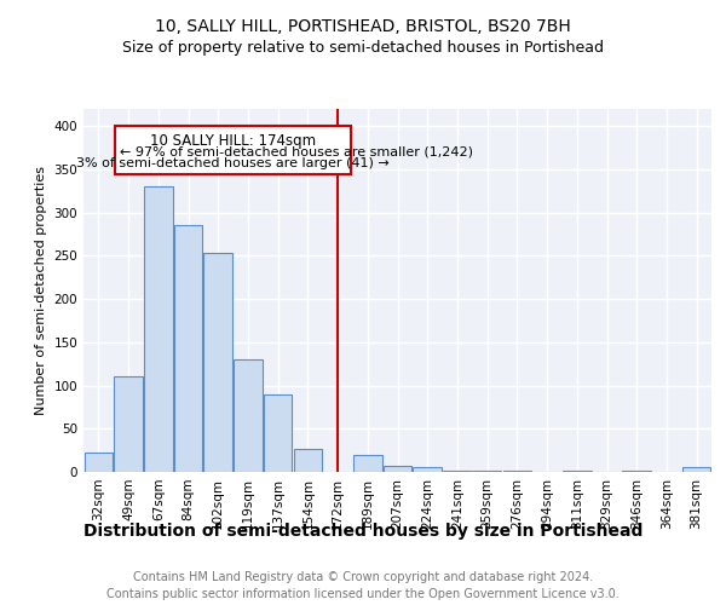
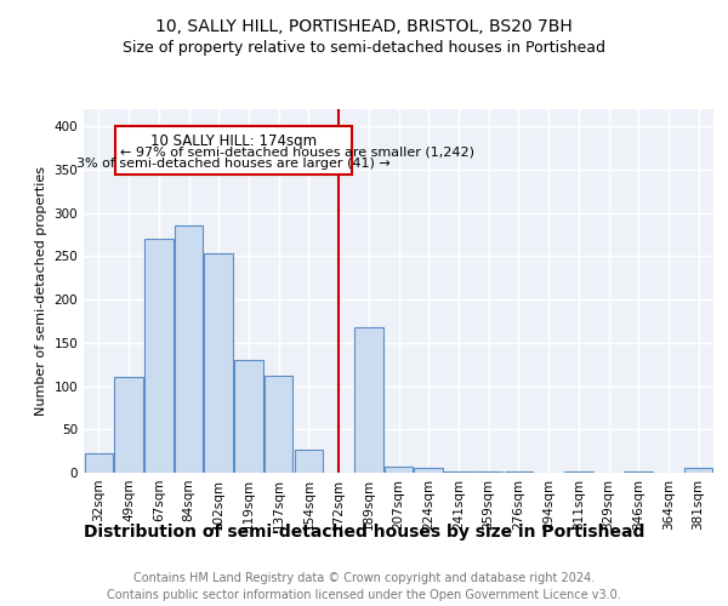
67sqm: 330 -> 270
137sqm: 90 -> 112
189sqm: 20 -> 168
